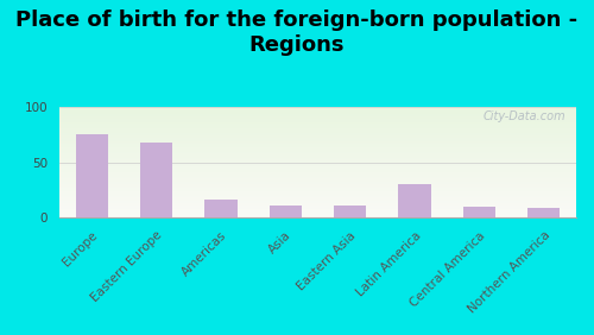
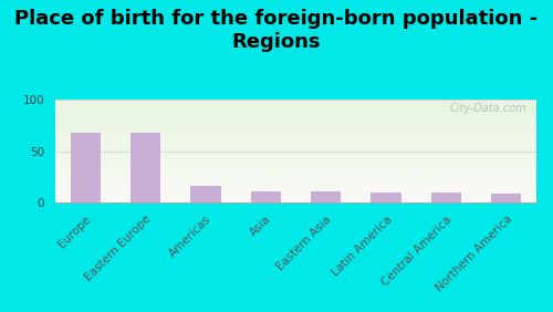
Europe: 76 -> 68
Latin America: 30 -> 10
